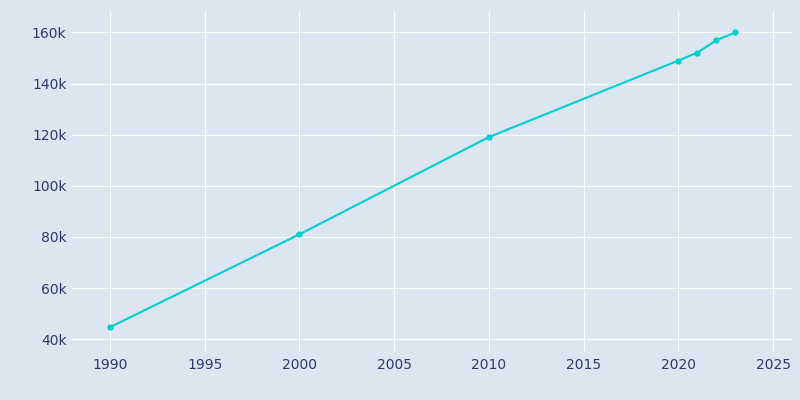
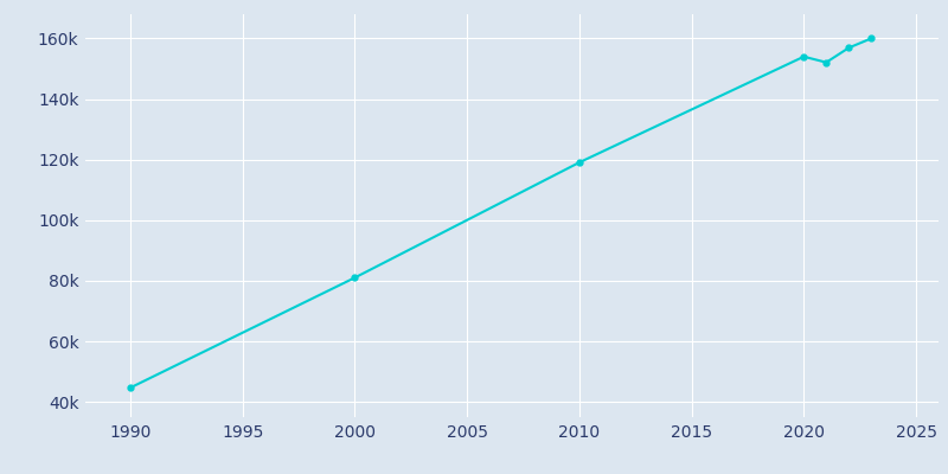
2020: 149.0k -> 154.0k
